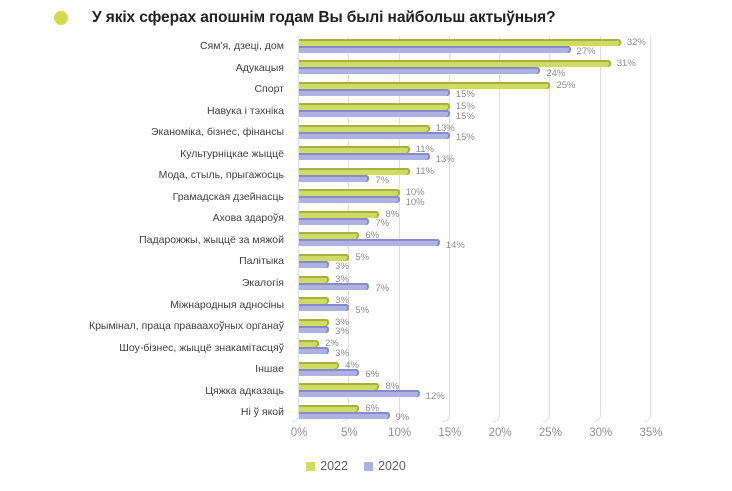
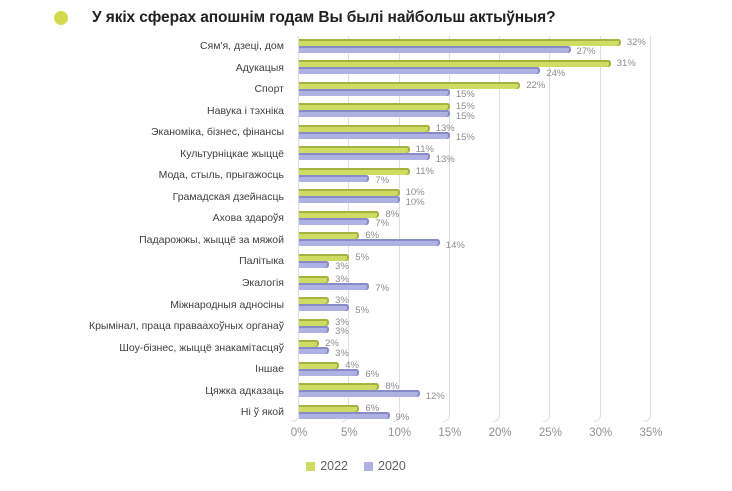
2022/Спорт: 25% -> 22%
